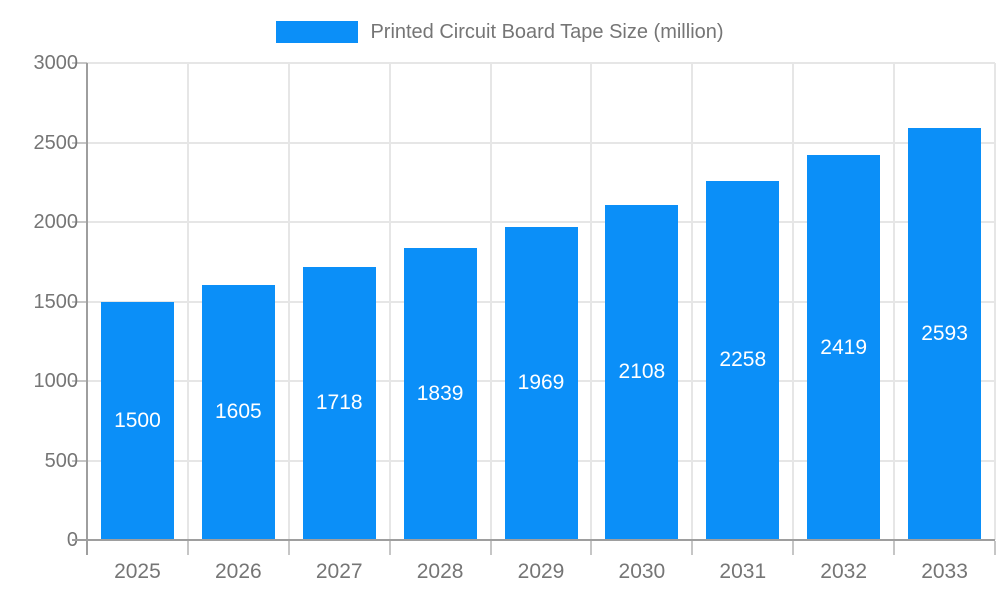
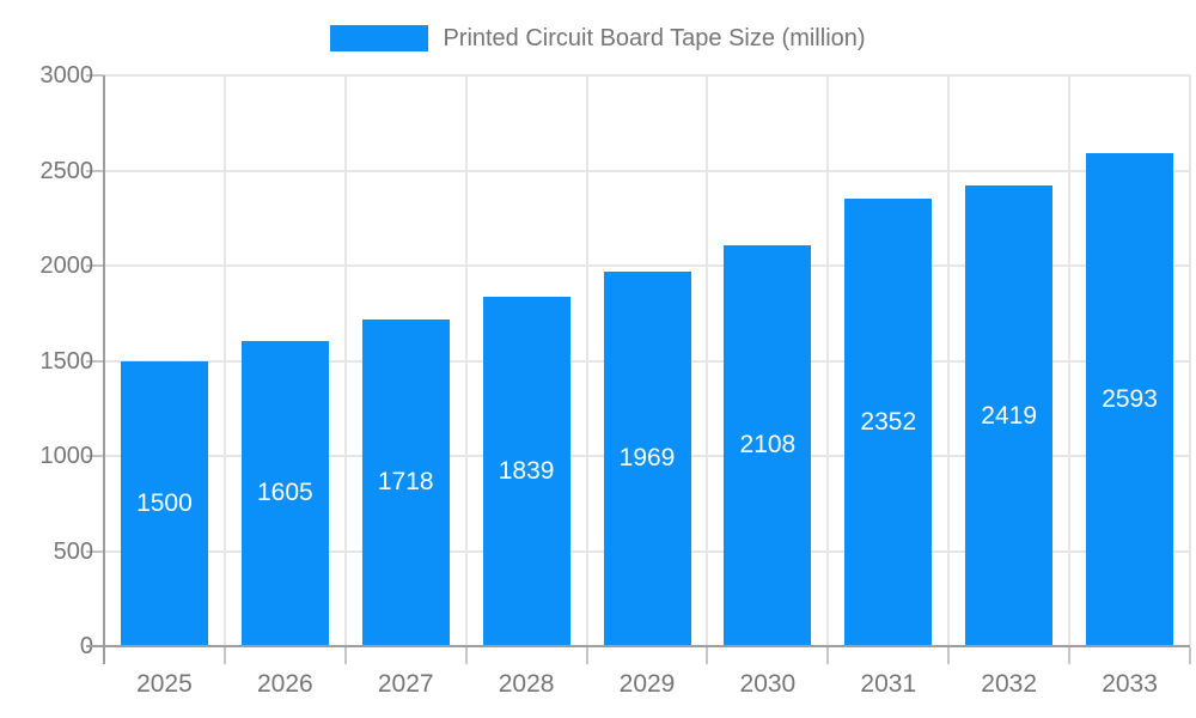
2031: 2258 -> 2352
